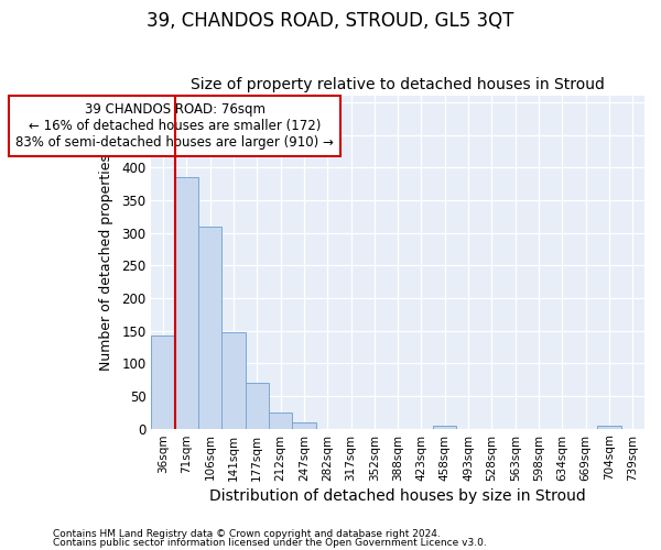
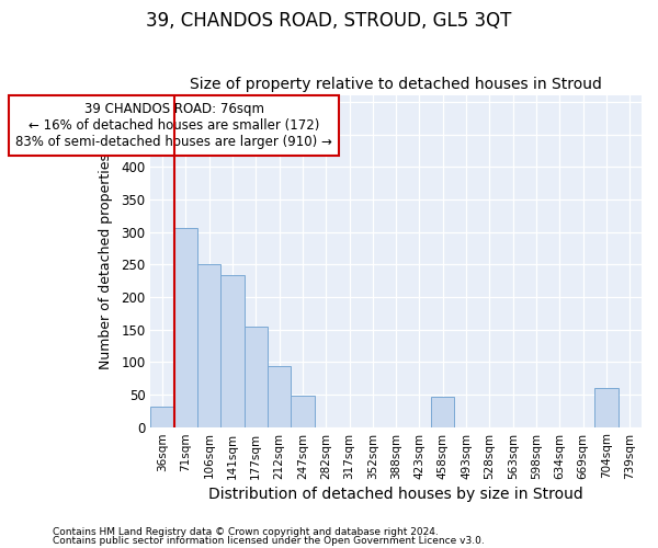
36sqm: 143 -> 32
71sqm: 385 -> 306
106sqm: 310 -> 250
141sqm: 147 -> 234
177sqm: 70 -> 154
212sqm: 25 -> 94
247sqm: 10 -> 48
458sqm: 5 -> 46
704sqm: 5 -> 60
